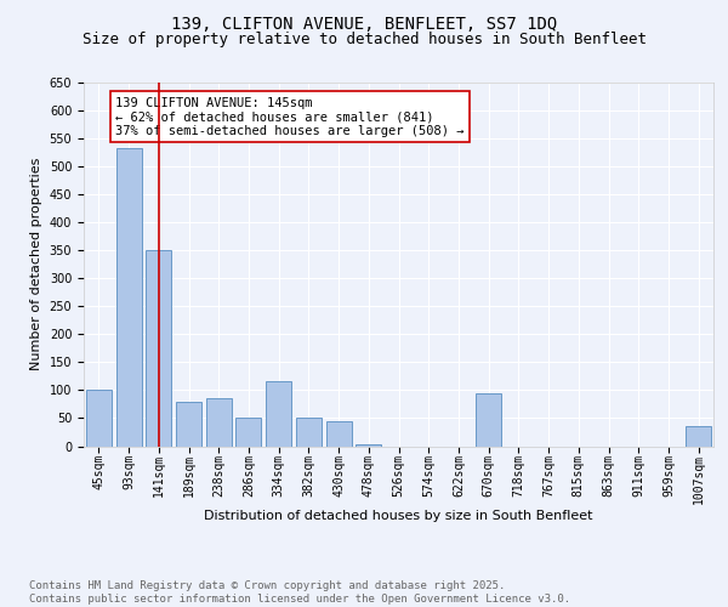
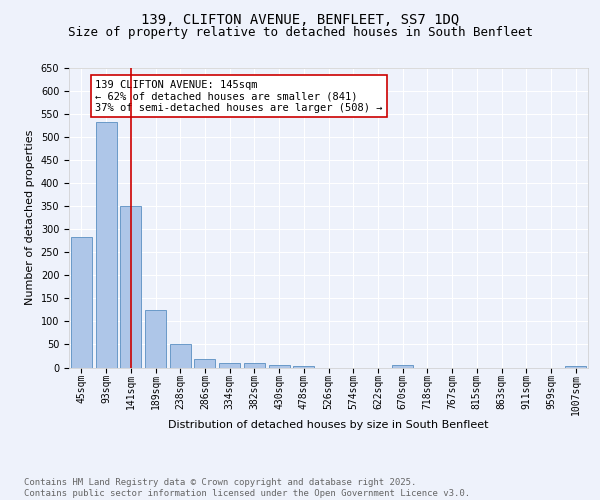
45sqm: 100 -> 283
189sqm: 80 -> 125
238sqm: 85 -> 50
286sqm: 50 -> 18
334sqm: 115 -> 10
382sqm: 50 -> 10
430sqm: 45 -> 5
670sqm: 95 -> 5
1007sqm: 35 -> 3
